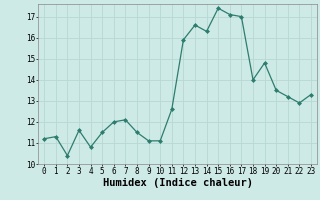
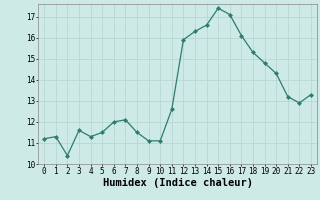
4: 10.8 -> 11.3
13: 16.6 -> 16.3
14: 16.3 -> 16.6
17: 17.0 -> 16.1
18: 14.0 -> 15.3
20: 13.5 -> 14.3
